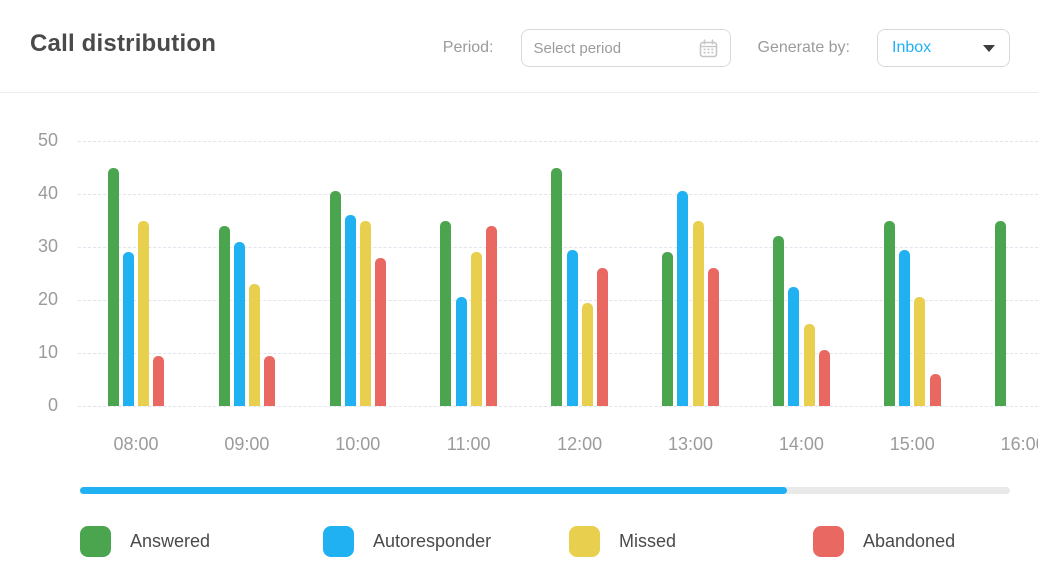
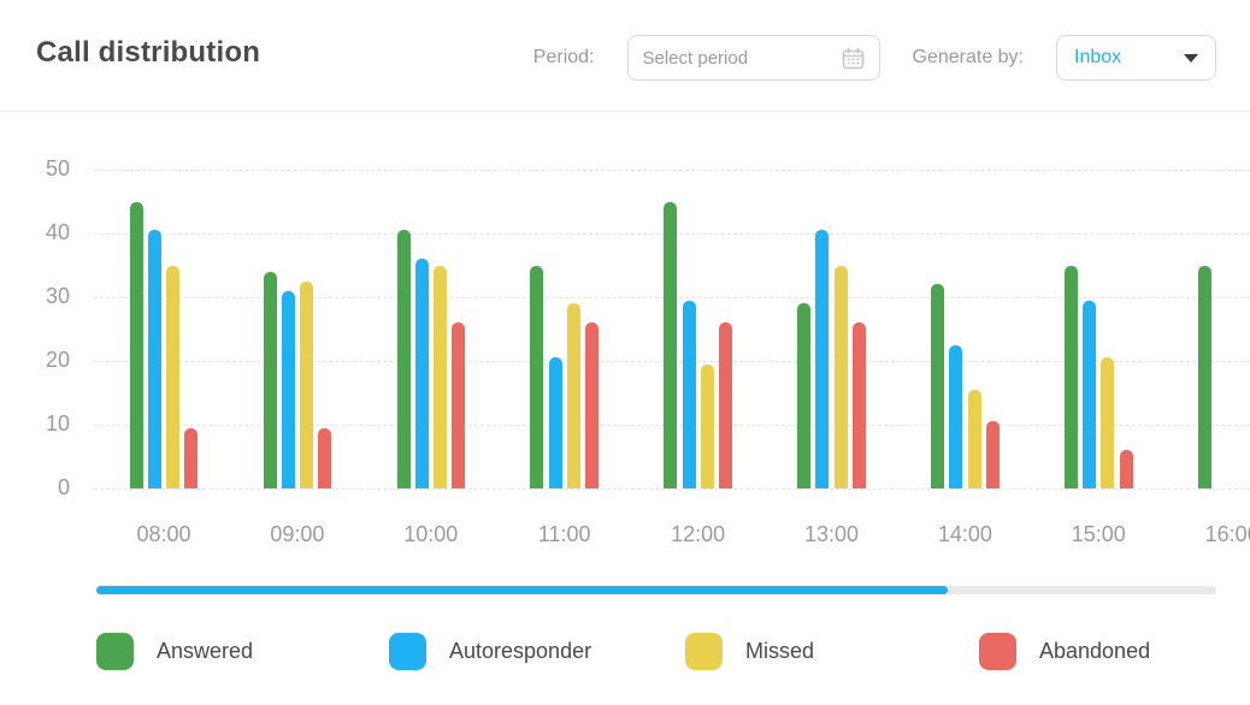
Autoresponder/08:00: 29 -> 40
Missed/09:00: 23 -> 32
Abandoned/10:00: 28 -> 26
Abandoned/11:00: 34 -> 26
